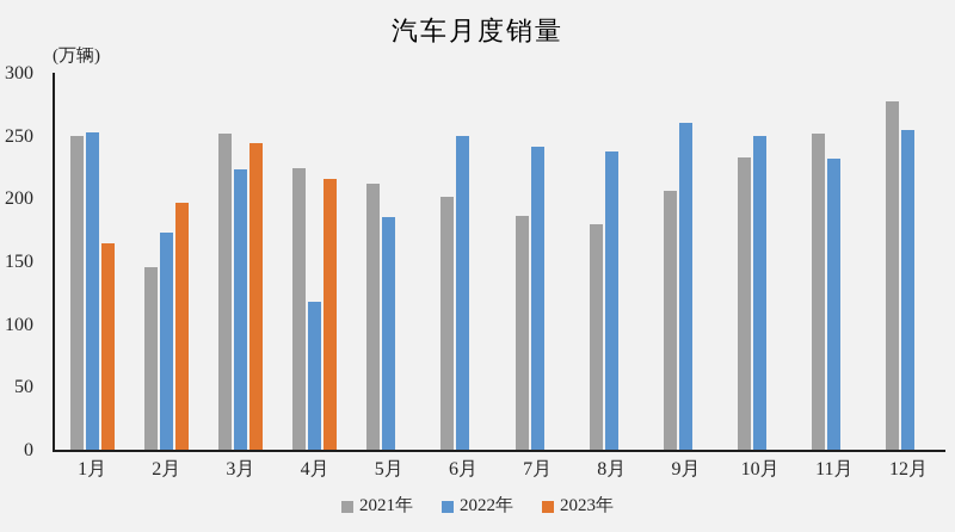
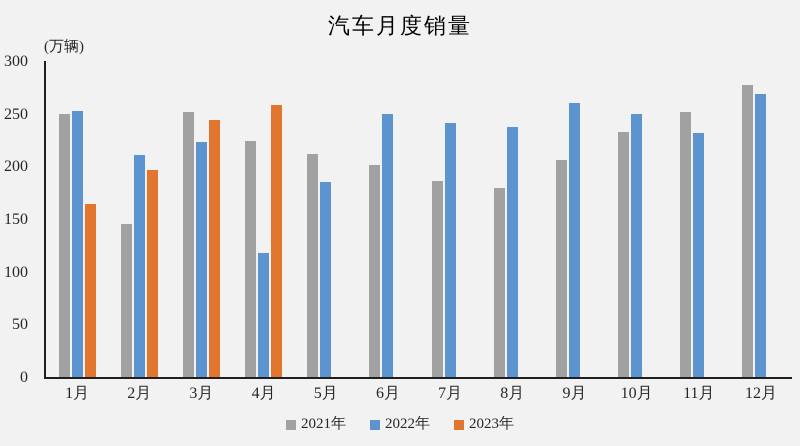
2022年/2月: 174 -> 211
2023年/4月: 216 -> 259
2022年/12月: 256 -> 270
